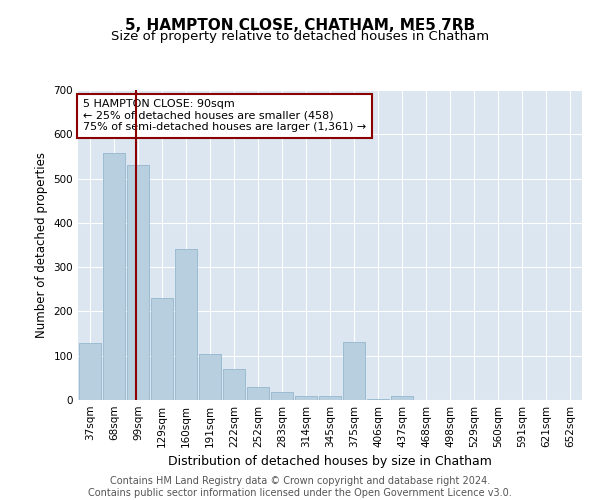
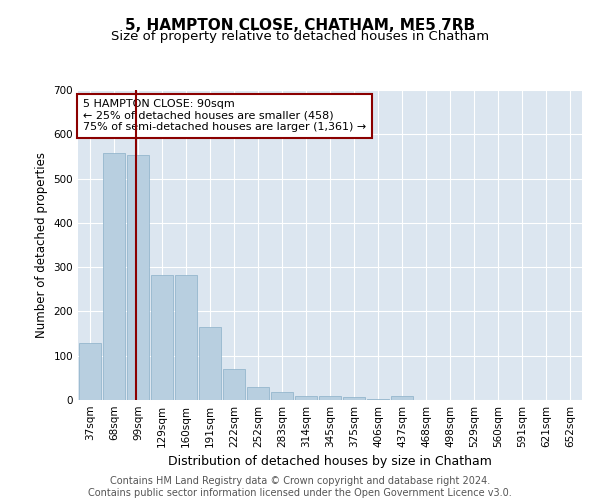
99sqm: 530 -> 553
129sqm: 230 -> 282
160sqm: 340 -> 282
191sqm: 105 -> 165
375sqm: 130 -> 6
